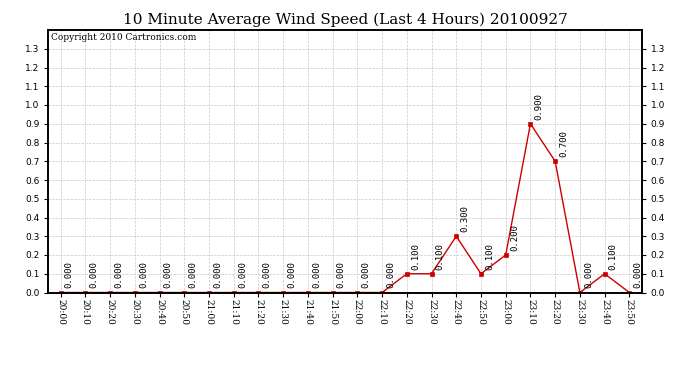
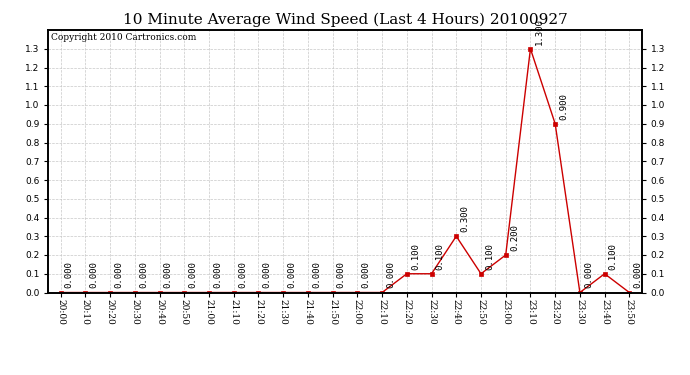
23:10: 0.9 -> 1.3
23:20: 0.700 -> 0.900
